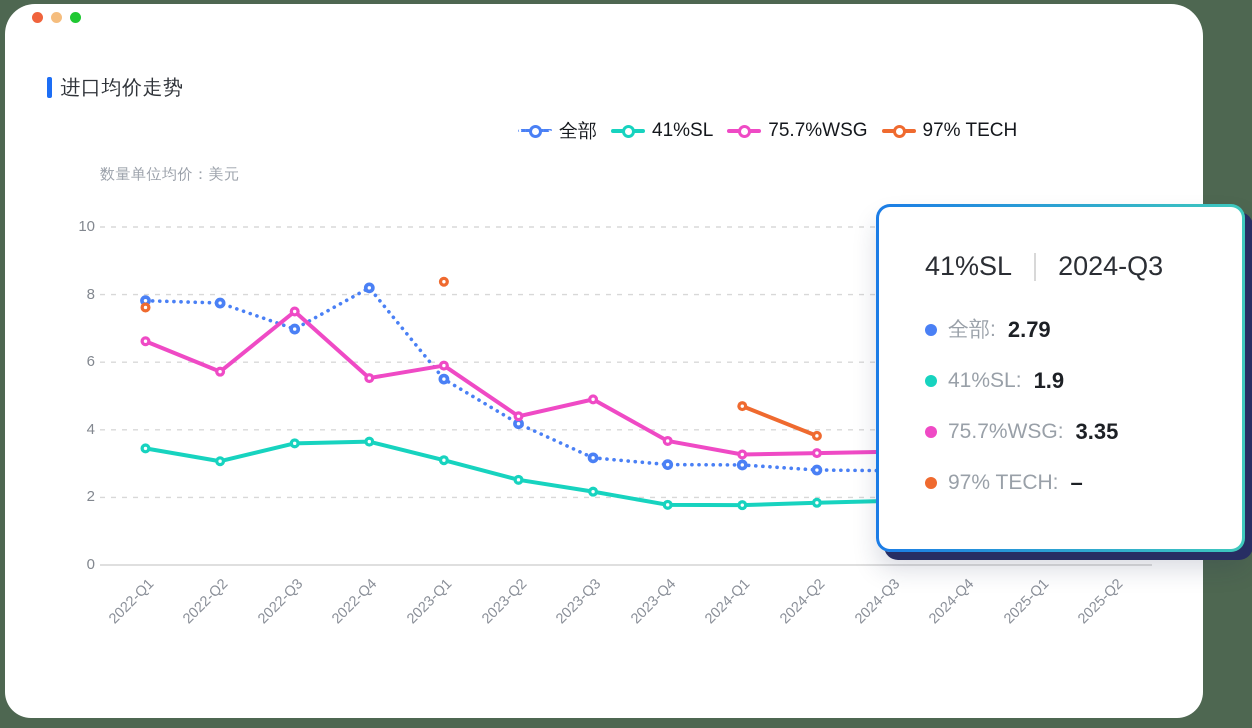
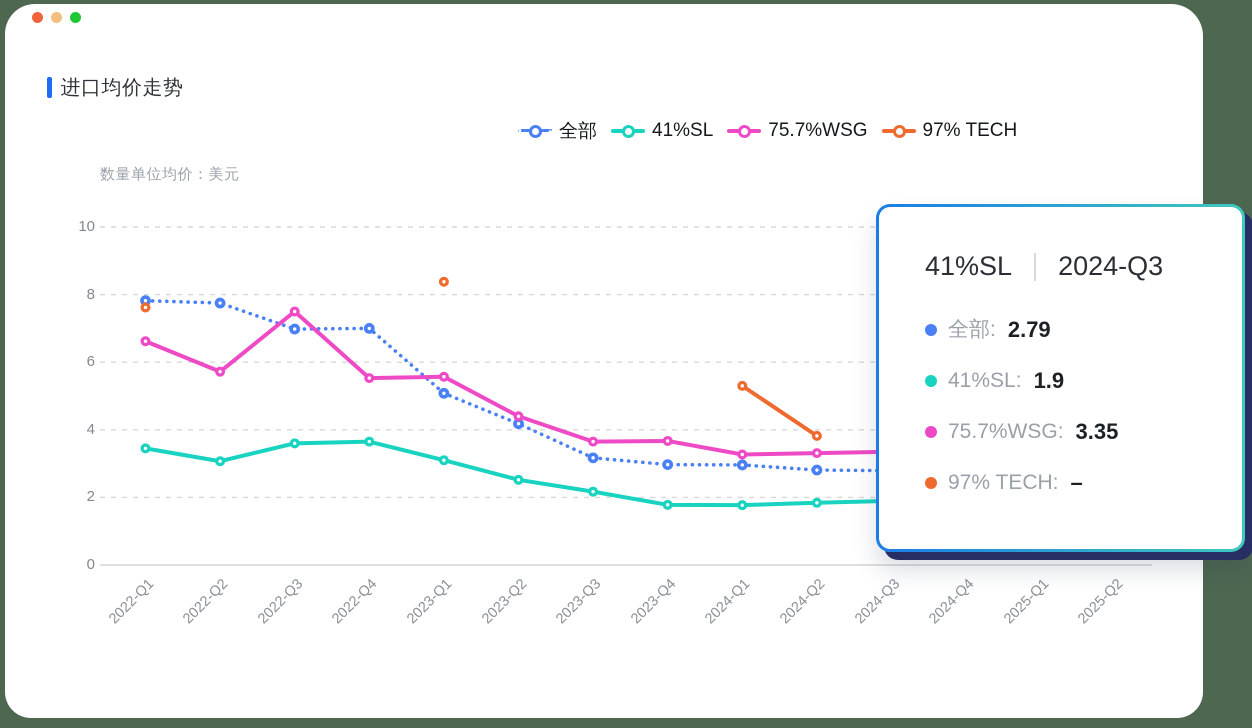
全部/2022-Q4: 8.2 -> 7.0
全部/2023-Q1: 5.5 -> 5.1
75.7%WSG/2023-Q1: 5.9 -> 5.6
75.7%WSG/2023-Q3: 4.9 -> 3.6
97% TECH/2024-Q1: 4.7 -> 5.3
